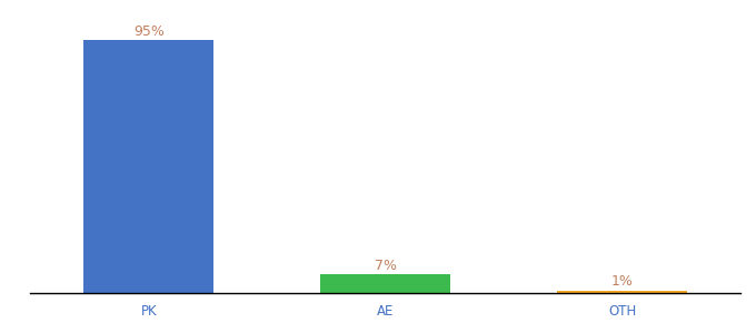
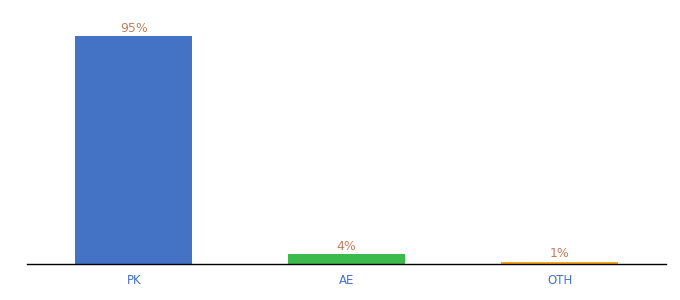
AE: 7% -> 4%
